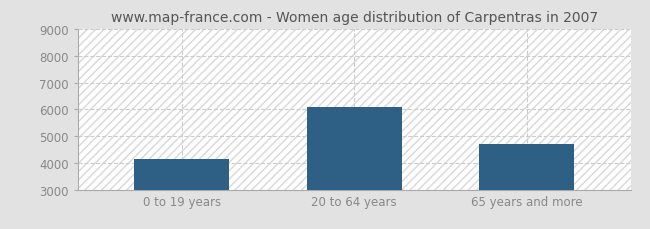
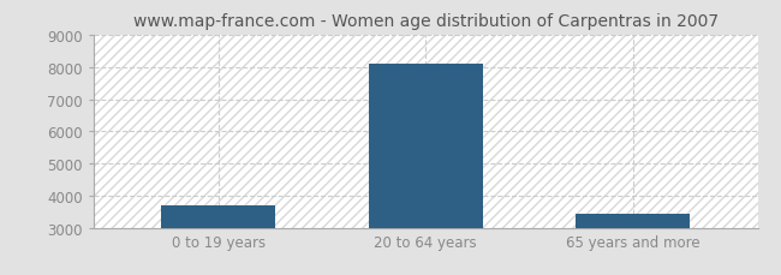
0 to 19 years: 4150 -> 3700
20 to 64 years: 6100 -> 8100
65 years and more: 4700 -> 3450
